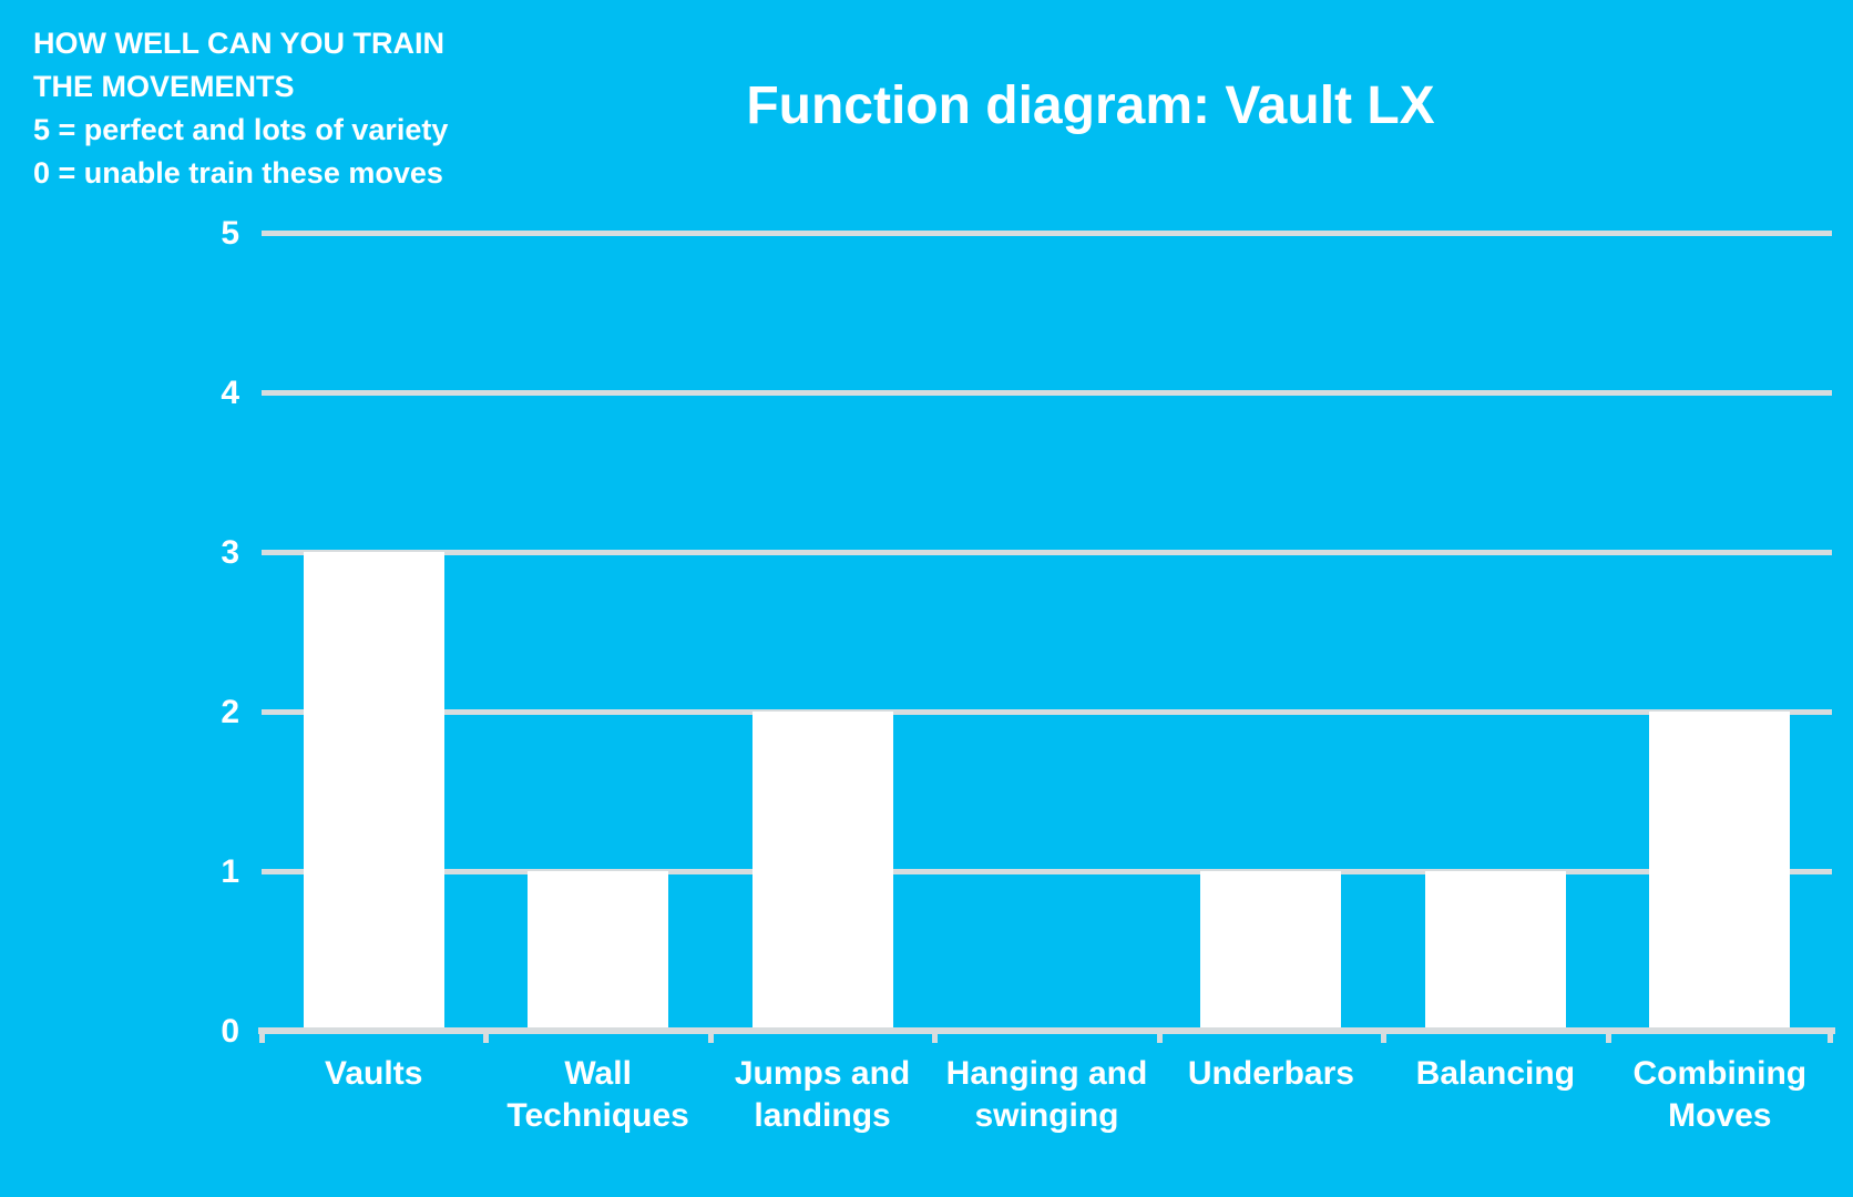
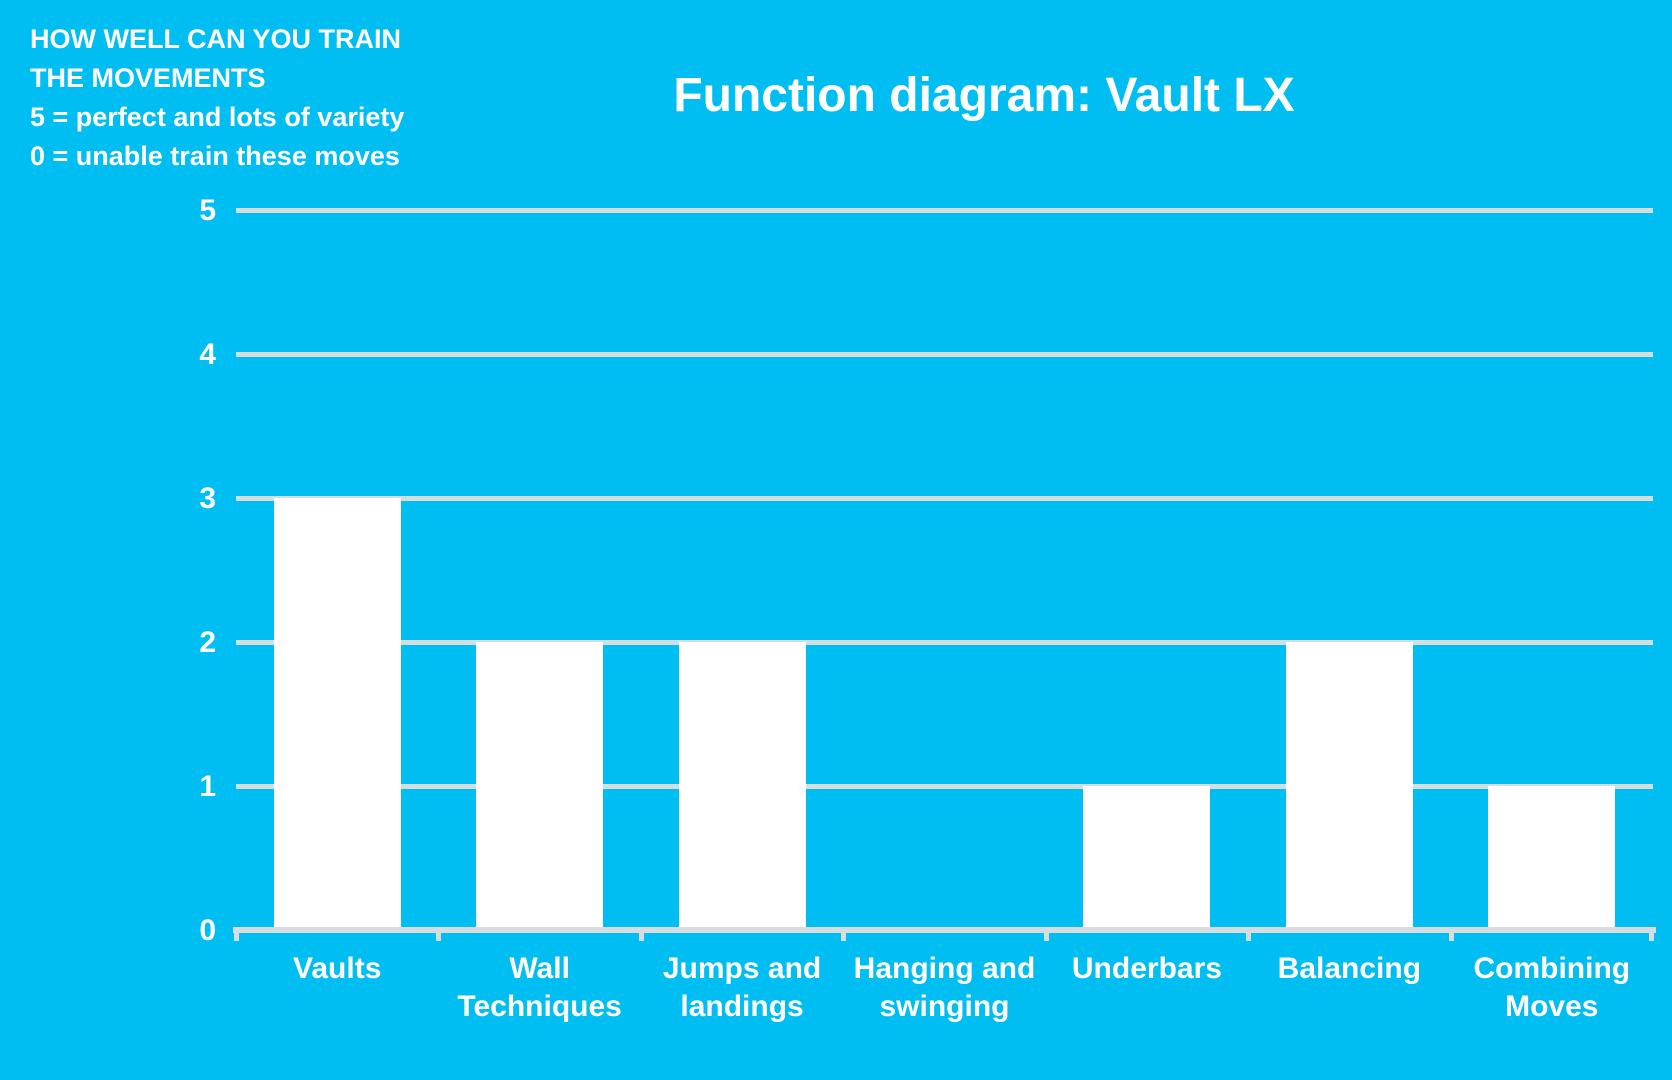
Wall Techniques: 1 -> 2
Balancing: 1 -> 2
Combining Moves: 2 -> 1
